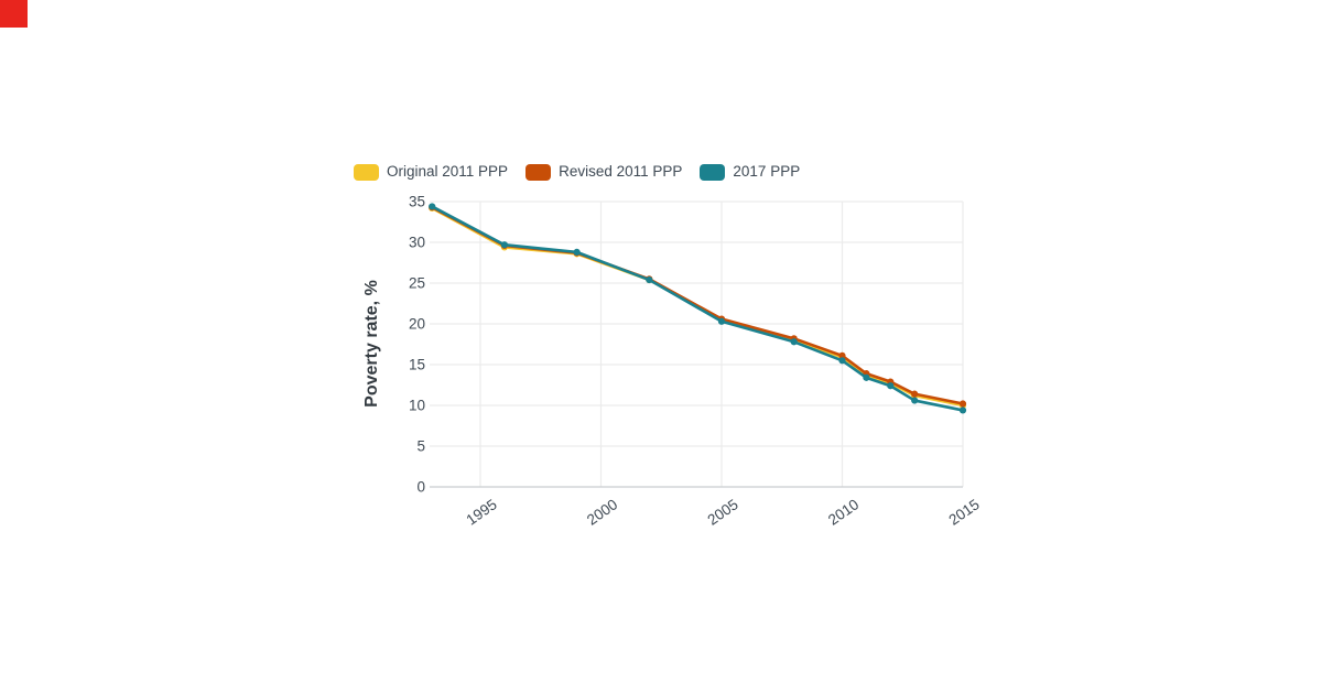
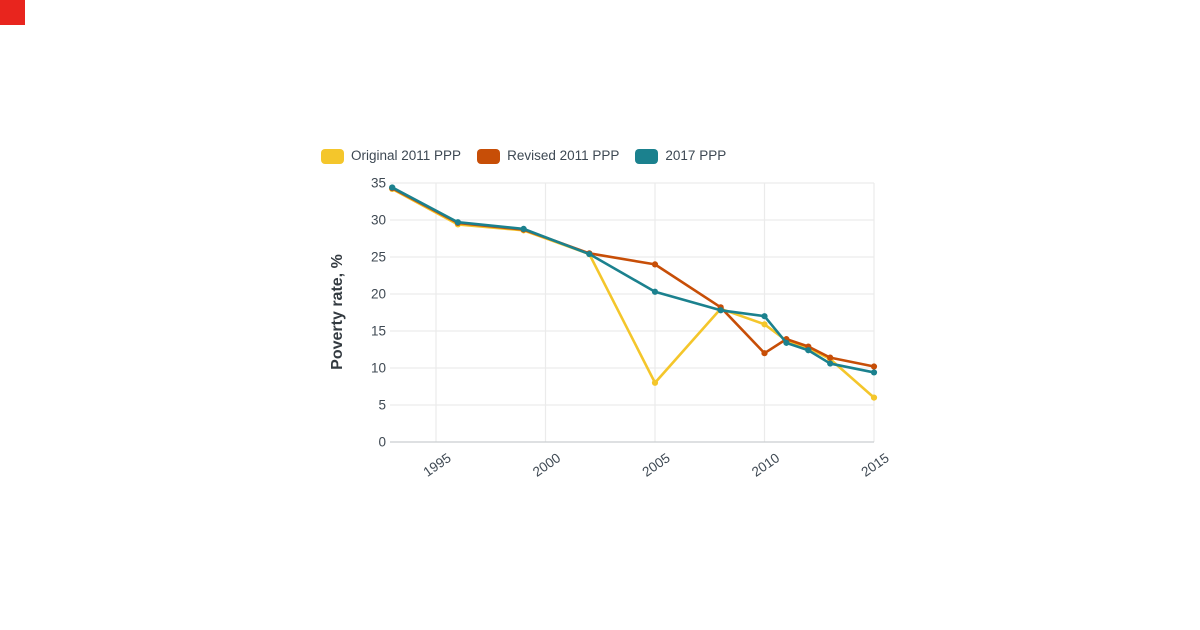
Original 2011 PPP/2005: 20 -> 8
Revised 2011 PPP/2005: 21 -> 24
Revised 2011 PPP/2010: 16 -> 12
2017 PPP/2010: 16 -> 17
Original 2011 PPP/2015: 10 -> 6
